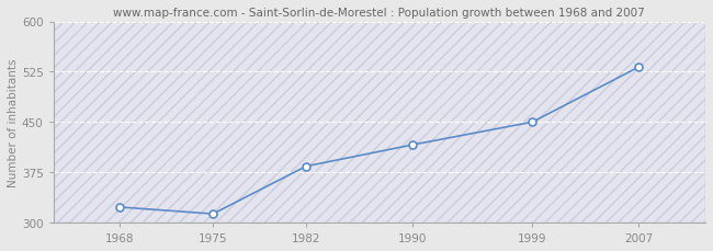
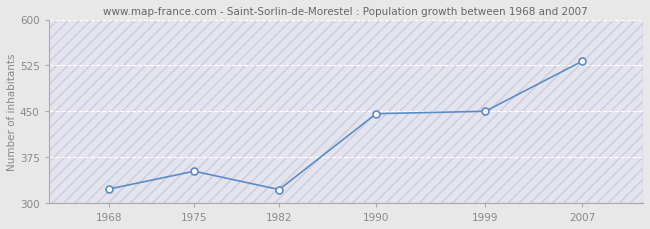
1975: 313 -> 352
1982: 384 -> 322
1990: 416 -> 446
